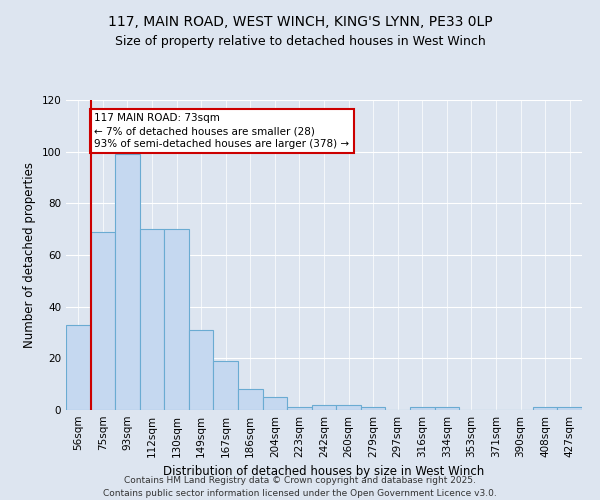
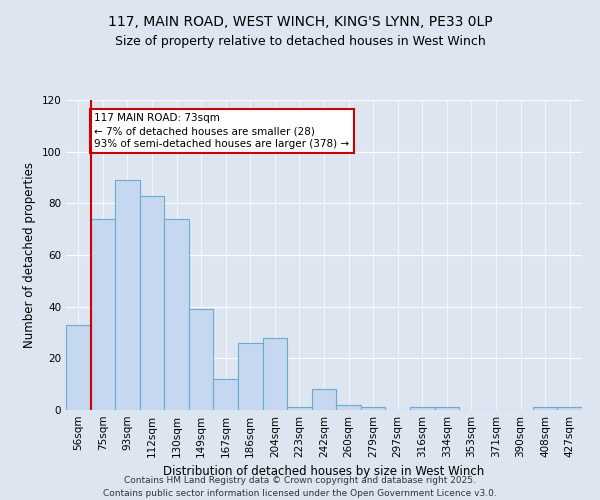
75sqm: 69 -> 74
93sqm: 99 -> 89
112sqm: 70 -> 83
130sqm: 70 -> 74
149sqm: 31 -> 39
167sqm: 19 -> 12
186sqm: 8 -> 26
204sqm: 5 -> 28
242sqm: 2 -> 8
